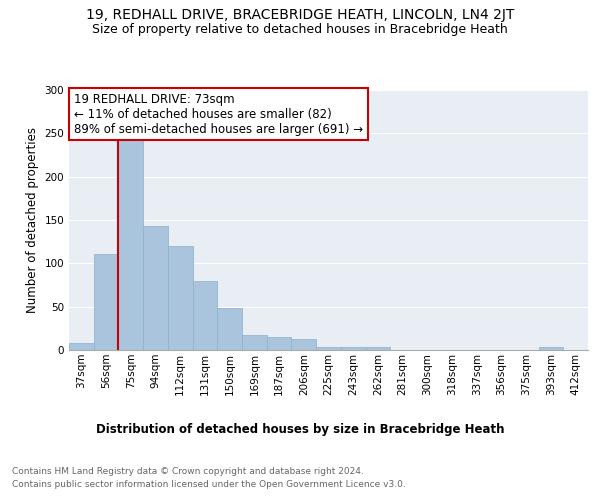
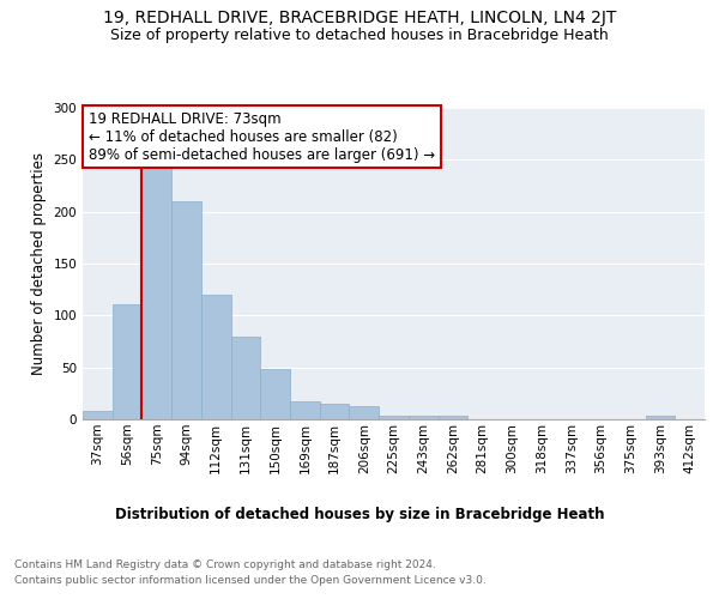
94sqm: 143 -> 210
